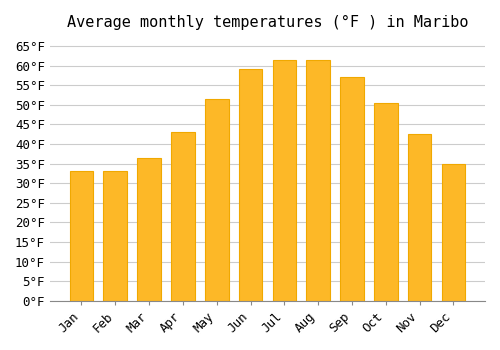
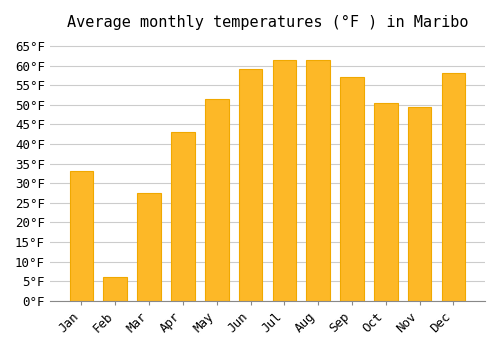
Feb: 33.0°F -> 6.0°F
Mar: 36.5°F -> 27.5°F
Nov: 42.5°F -> 49.5°F
Dec: 35.0°F -> 58.0°F
